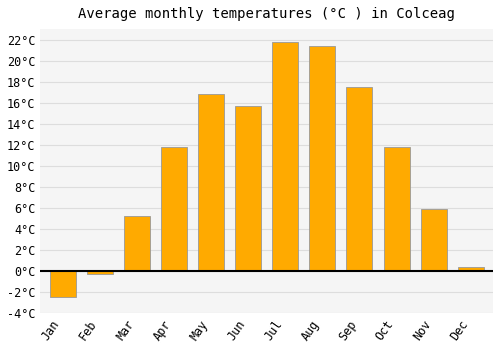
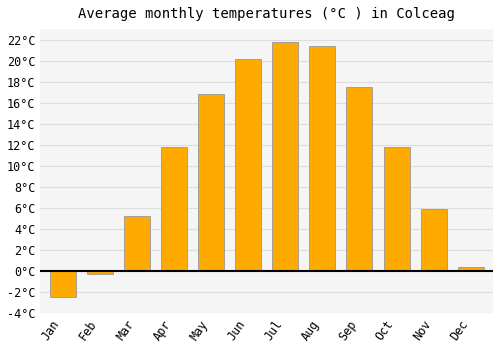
Jun: 15.7°C -> 20.2°C
